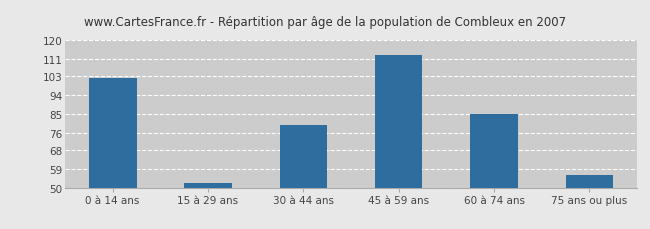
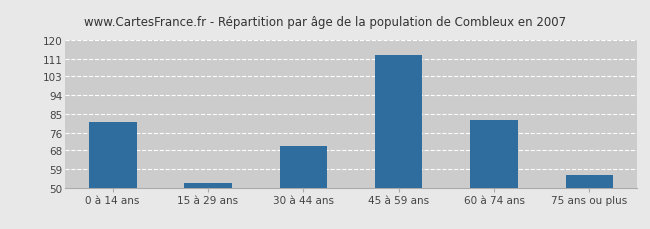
0 à 14 ans: 102 -> 81
30 à 44 ans: 80 -> 70
60 à 74 ans: 85 -> 82
